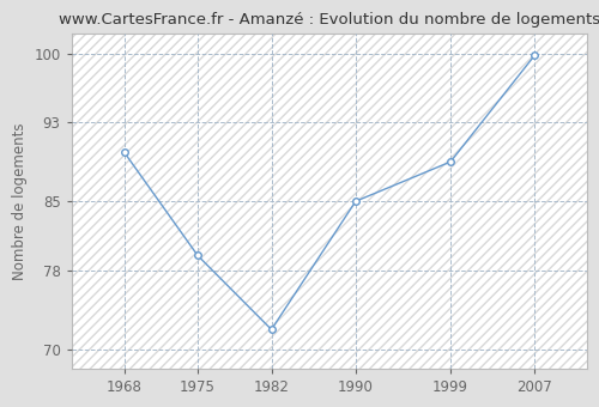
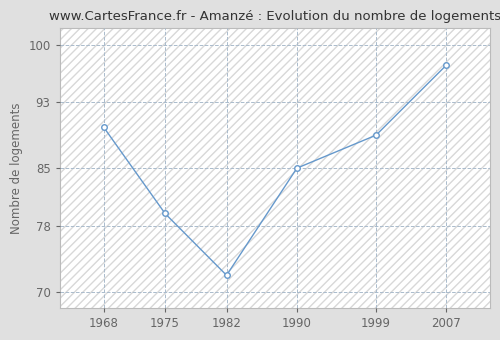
2007: 99.8 -> 97.5
